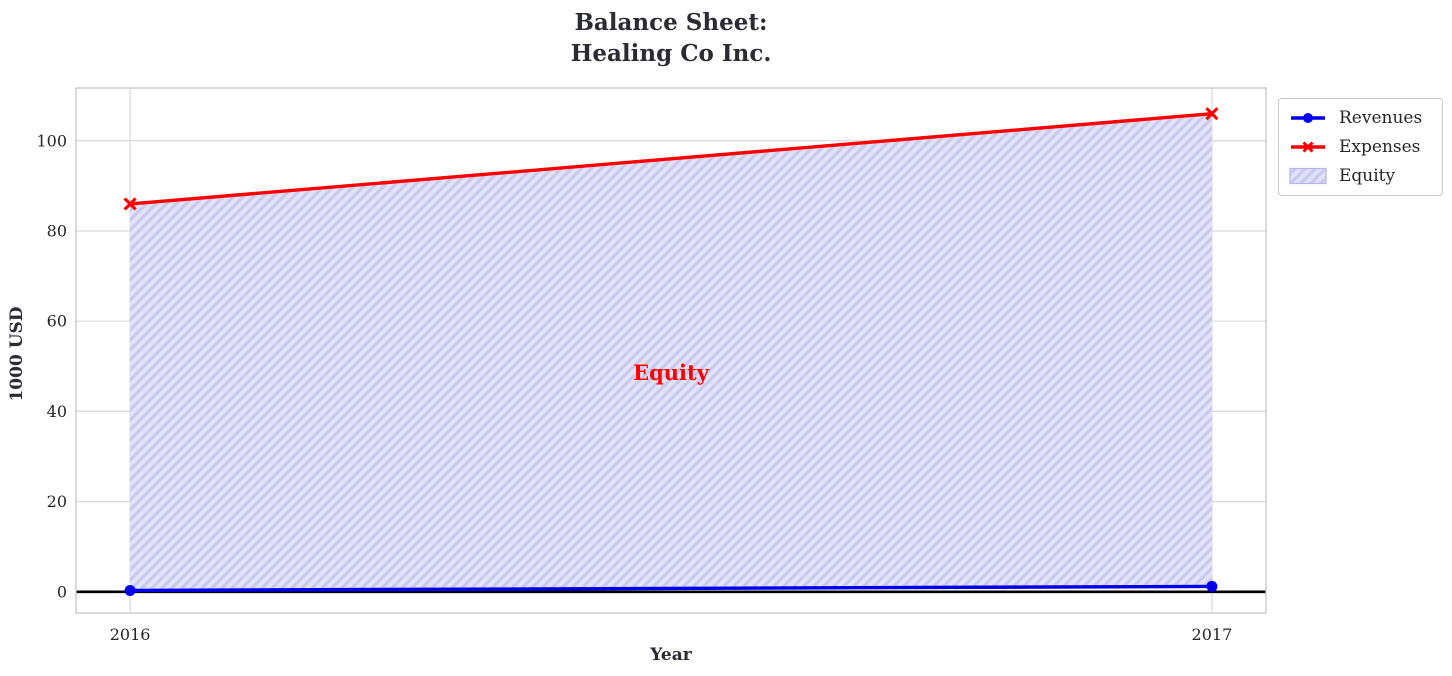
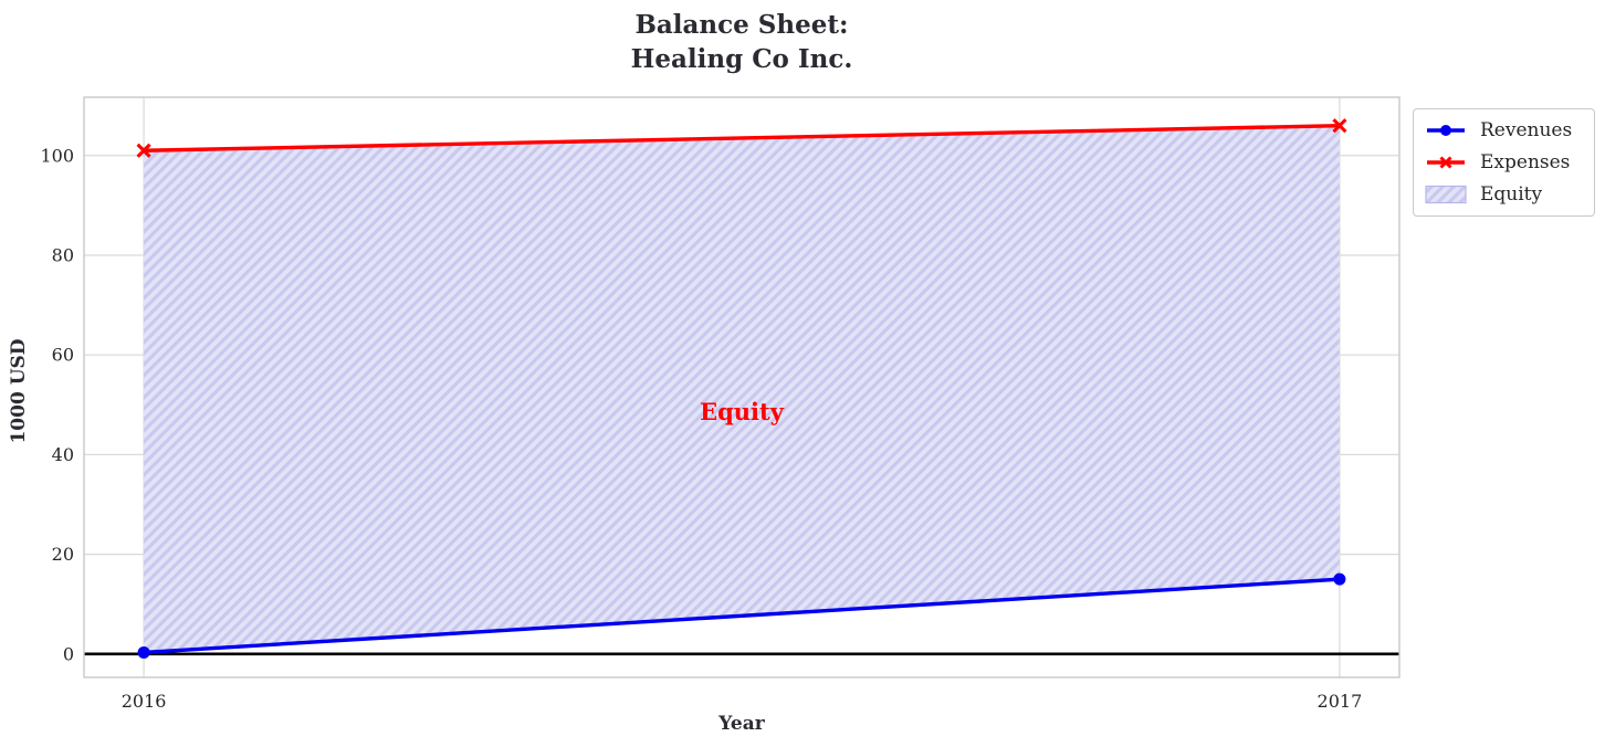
Expenses/2016: 86 -> 101
Revenues/2017: 1 -> 15
